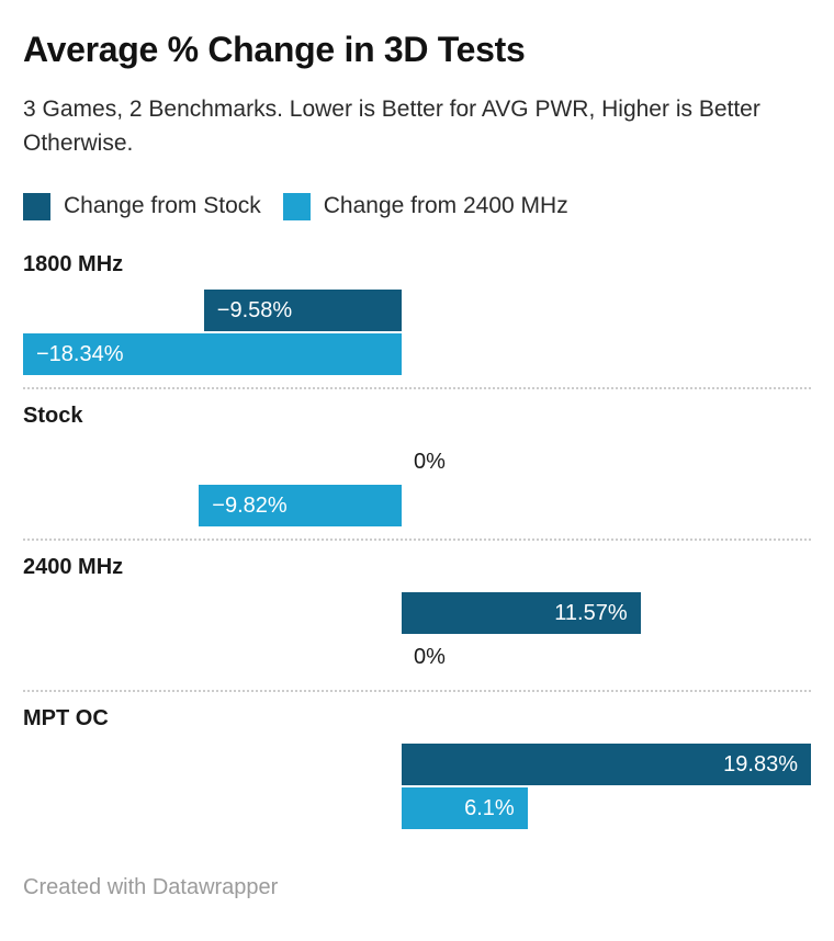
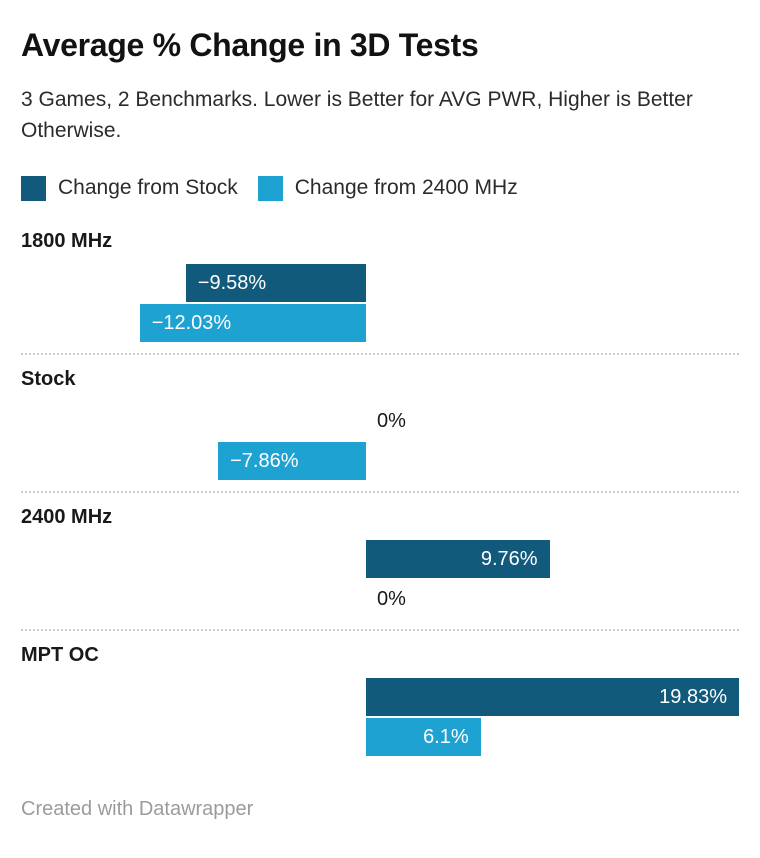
Change from 2400 MHz/1800 MHz: −18.34% -> −12.03%
Change from 2400 MHz/Stock: −9.82% -> −7.86%
Change from Stock/2400 MHz: 11.57% -> 9.76%
